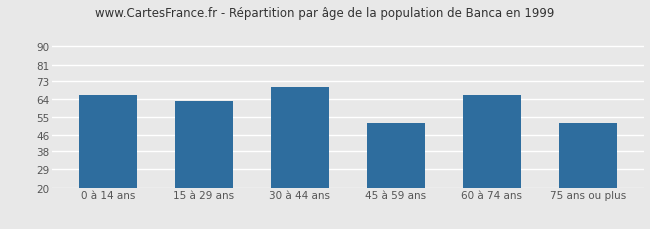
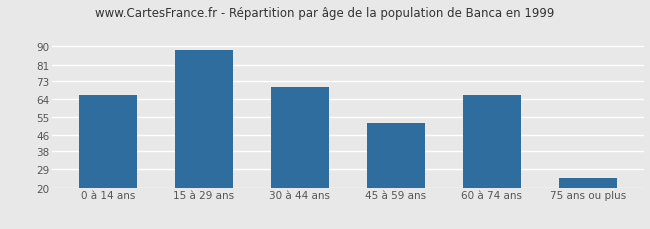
15 à 29 ans: 63 -> 88
75 ans ou plus: 52 -> 25
